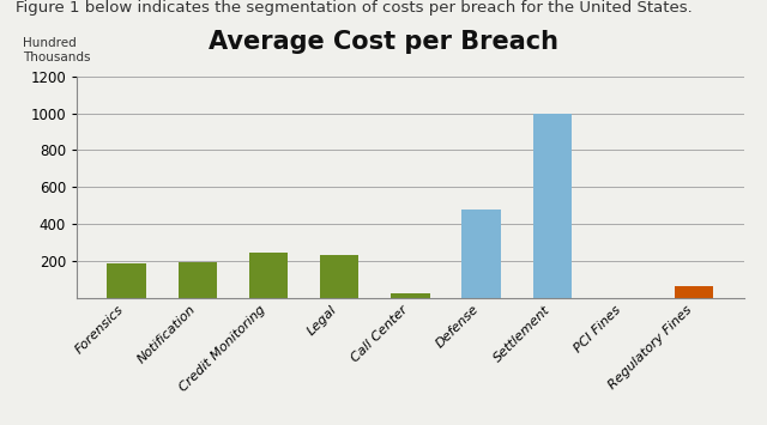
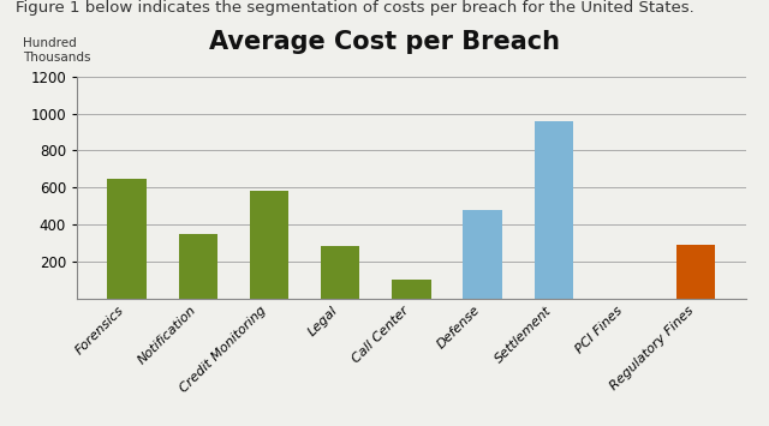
Forensics: 180 -> 650
Notification: 200 -> 350
Credit Monitoring: 240 -> 580
Legal: 230 -> 280
Call Center: 20 -> 100
Settlement: 1000 -> 960
Regulatory Fines: 60 -> 290
